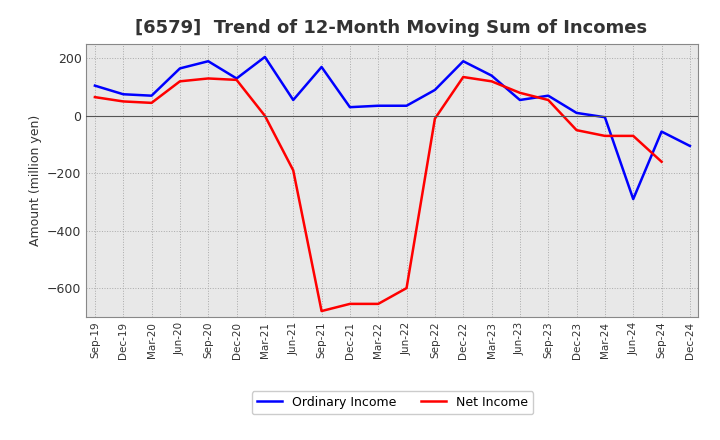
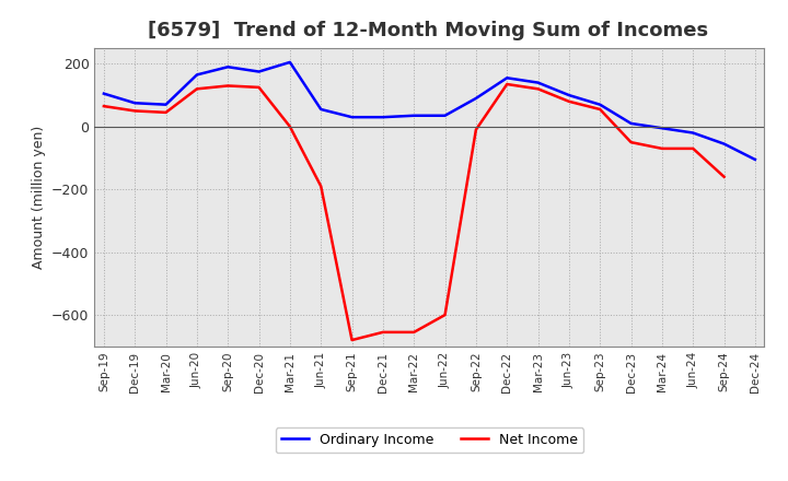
Ordinary Income/Dec-20: 130 -> 175
Ordinary Income/Sep-21: 170 -> 30
Ordinary Income/Dec-22: 190 -> 155
Ordinary Income/Jun-23: 55 -> 100
Ordinary Income/Jun-24: -290 -> -20
